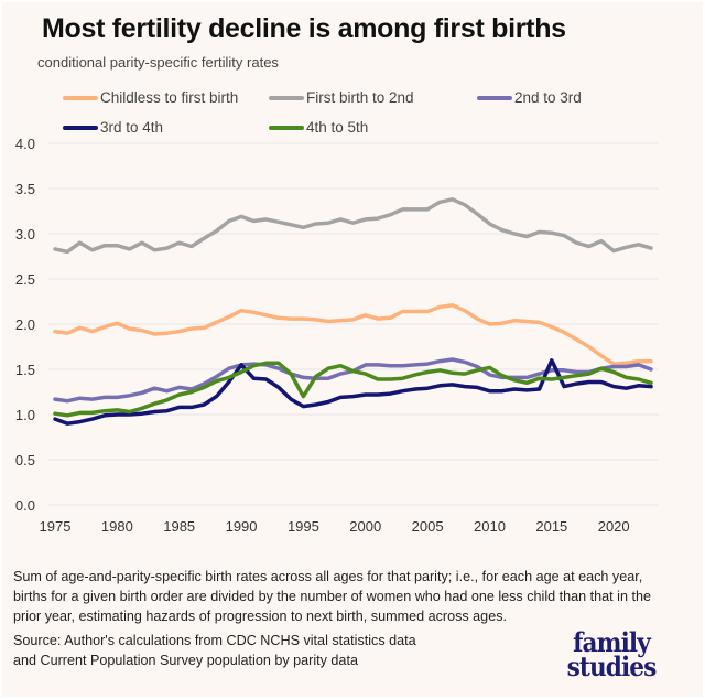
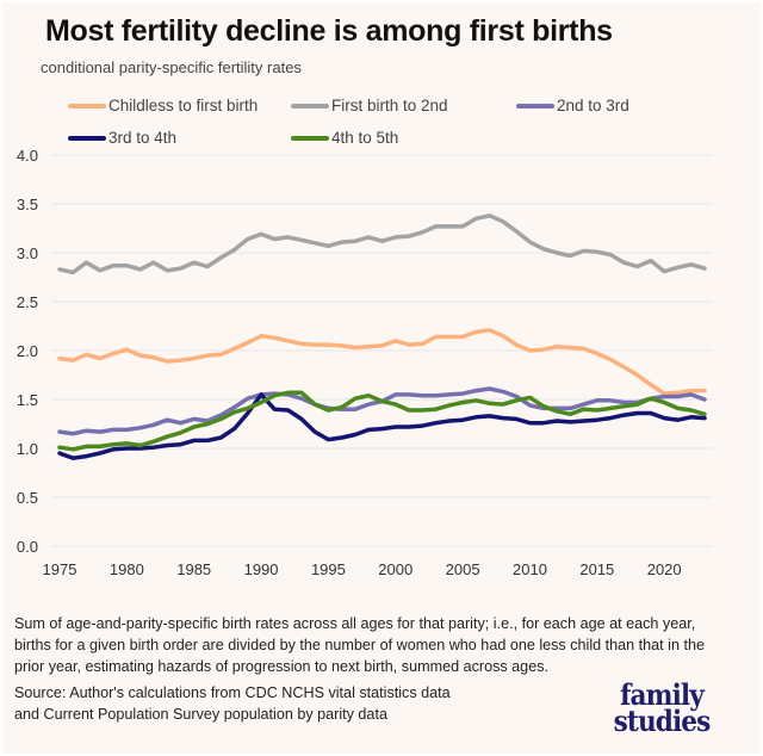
4th to 5th/1995: 1.2 -> 1.4
3rd to 4th/2015: 1.6 -> 1.3
